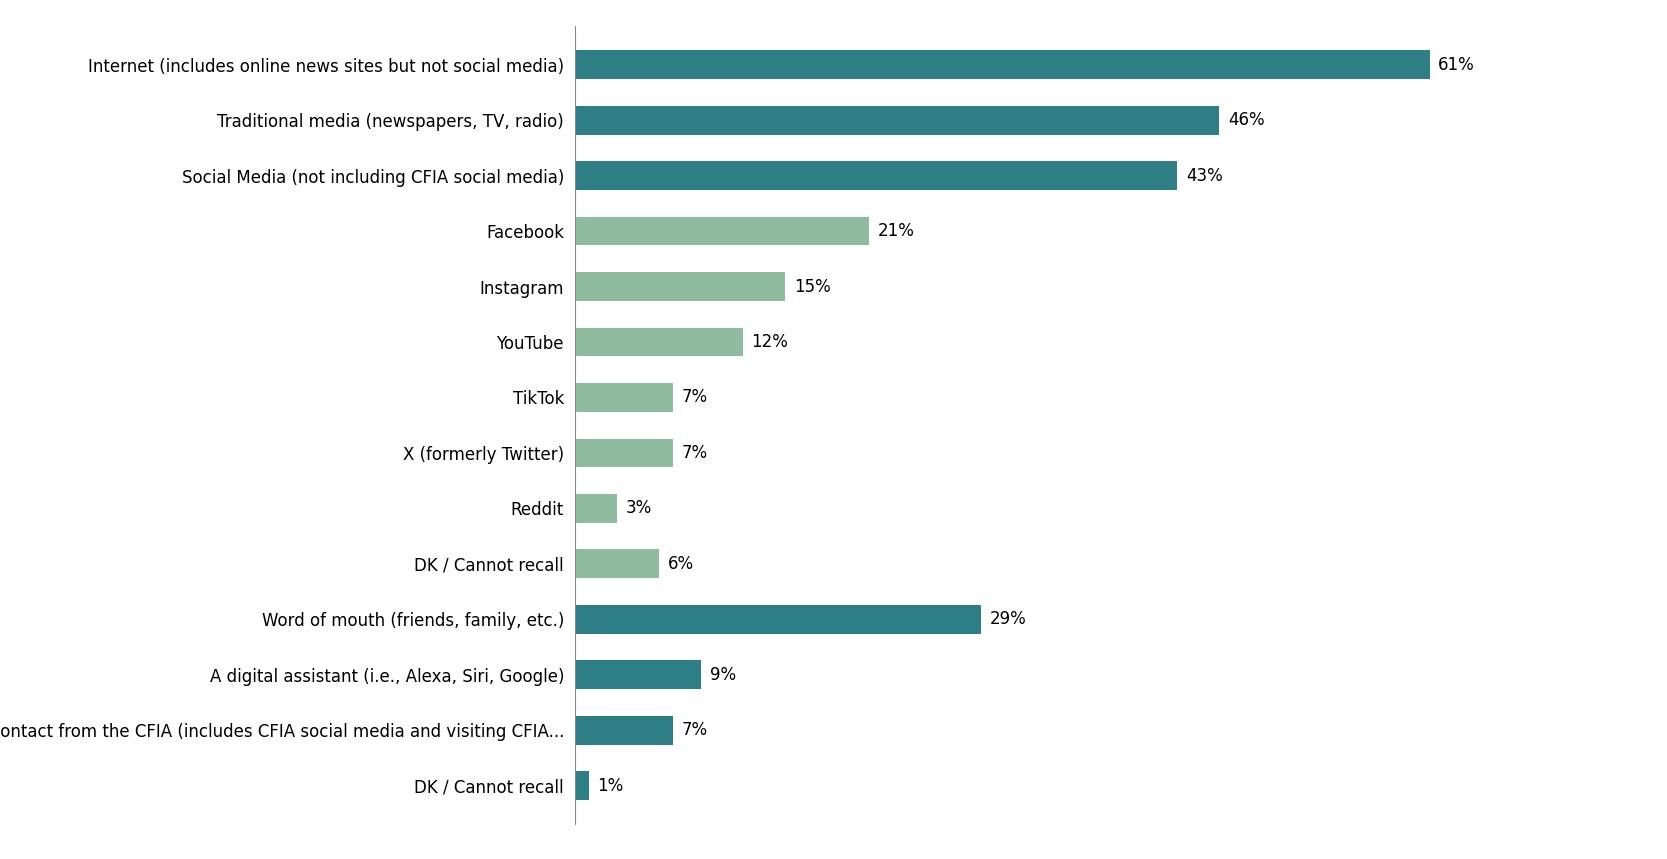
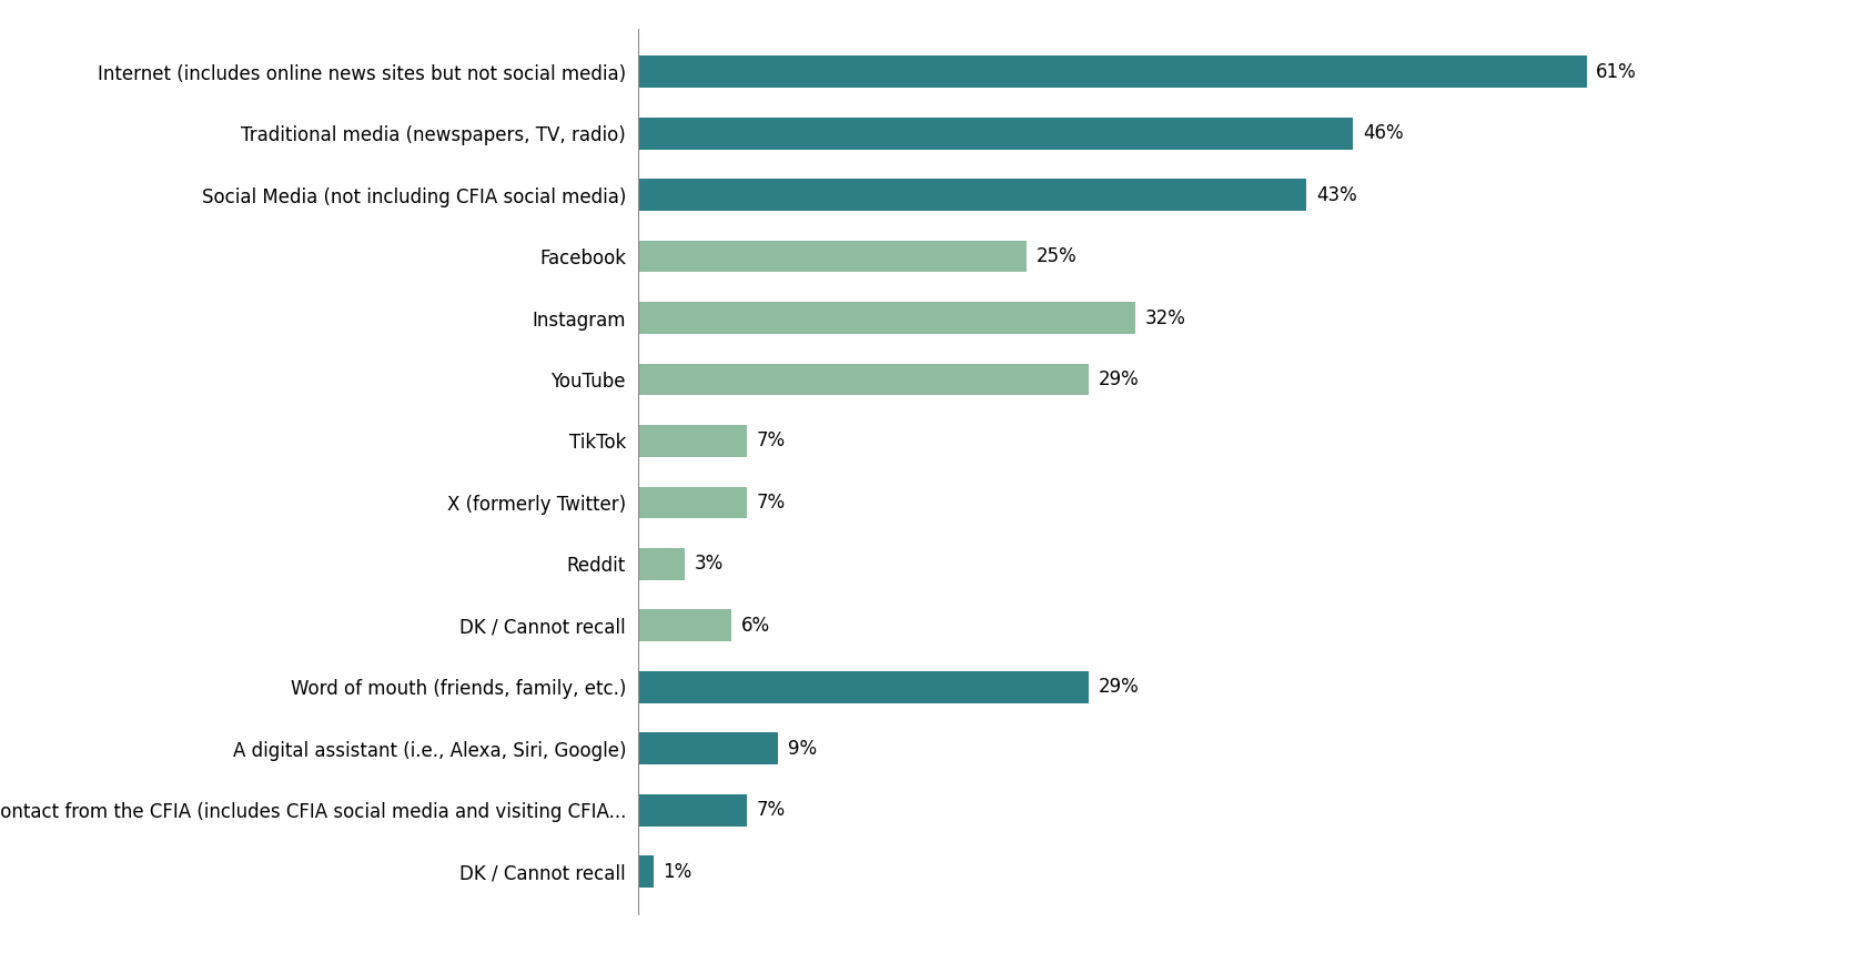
Facebook: 21% -> 25%
Instagram: 15% -> 32%
YouTube: 12% -> 29%
